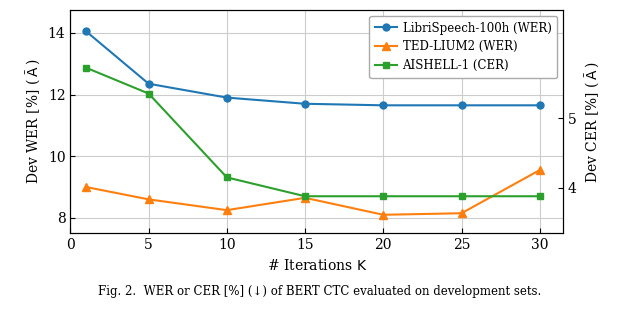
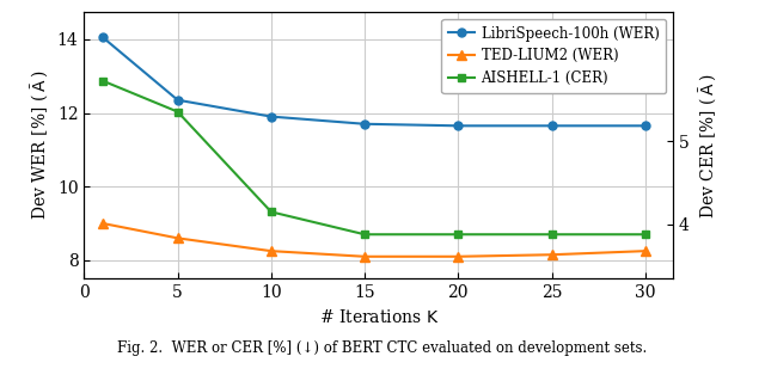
TED-LIUM2 (WER)/15: 8.65 -> 8.10
TED-LIUM2 (WER)/30: 9.55 -> 8.25
